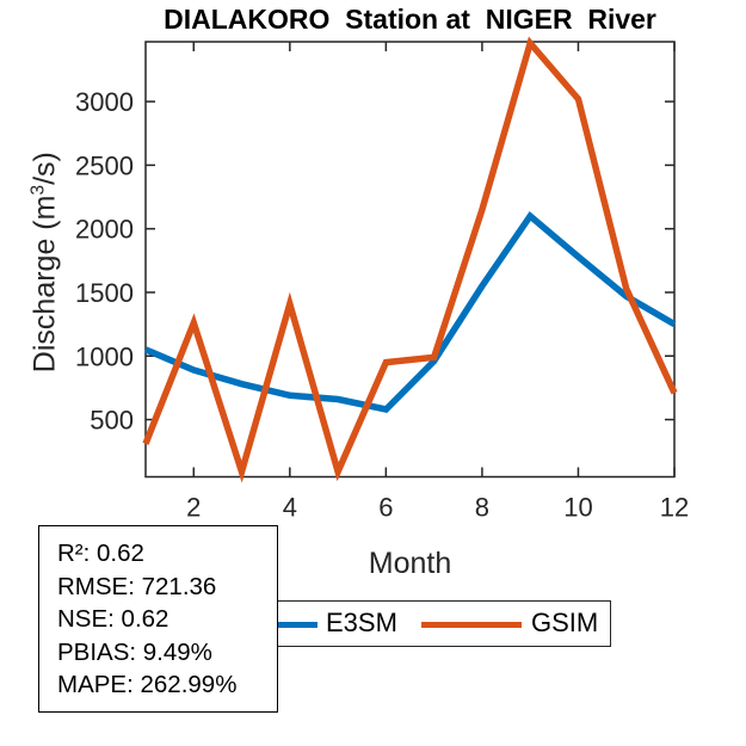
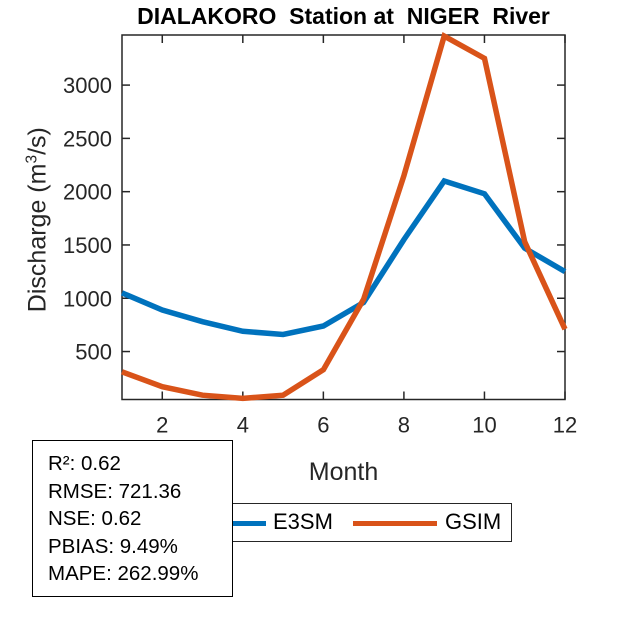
GSIM/2: 1260 -> 170
GSIM/4: 1410 -> 60
E3SM/6: 580 -> 740
GSIM/6: 950 -> 330
E3SM/10: 1780 -> 1980
GSIM/10: 3020 -> 3250
